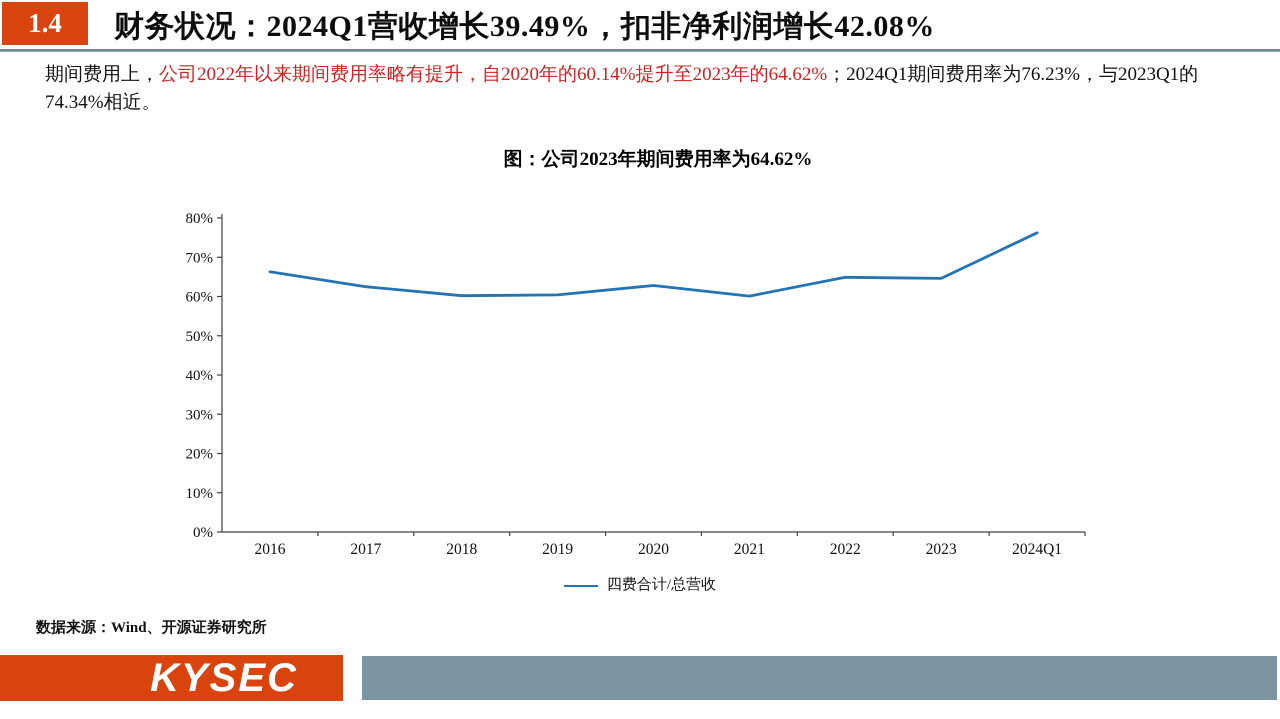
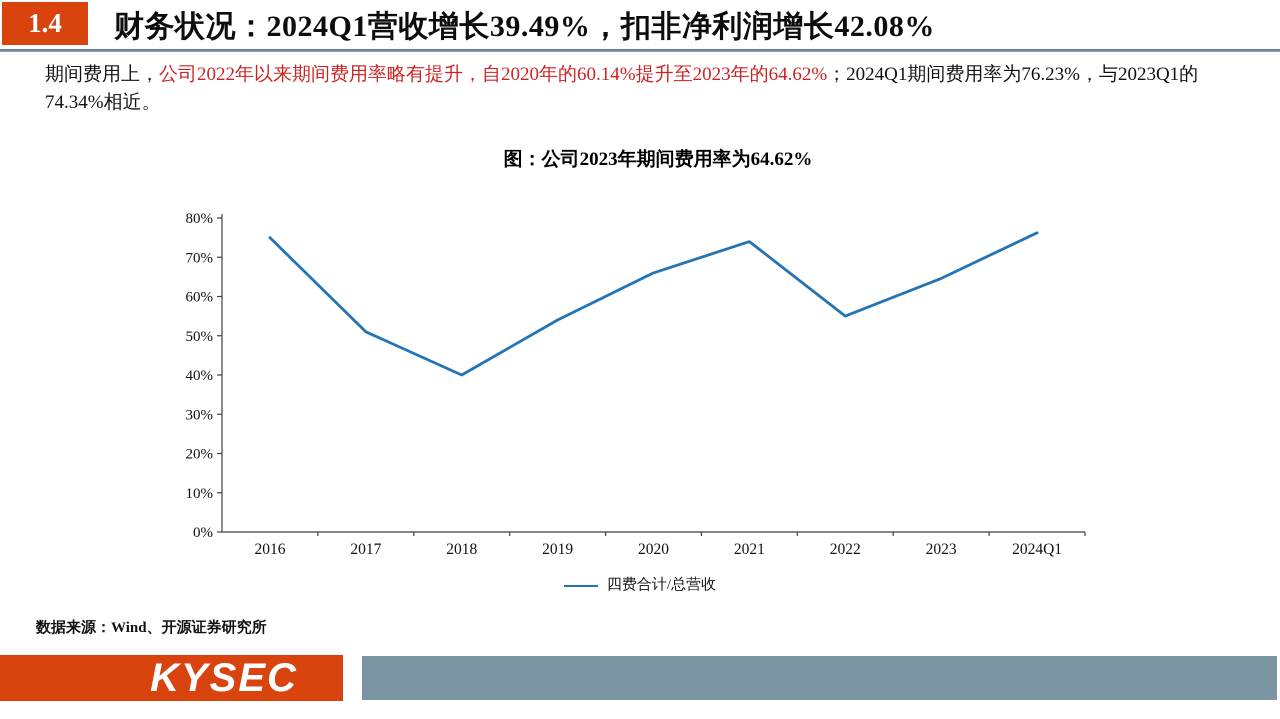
2016: 66% -> 75%
2017: 62% -> 51%
2018: 60% -> 40%
2019: 60% -> 54%
2020: 63% -> 66%
2021: 60% -> 74%
2022: 65% -> 55%
